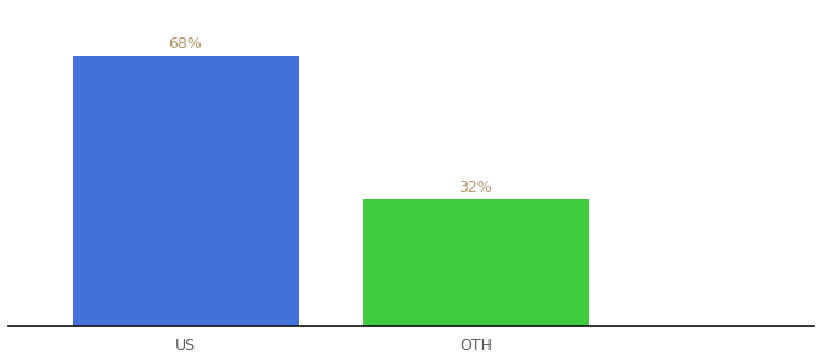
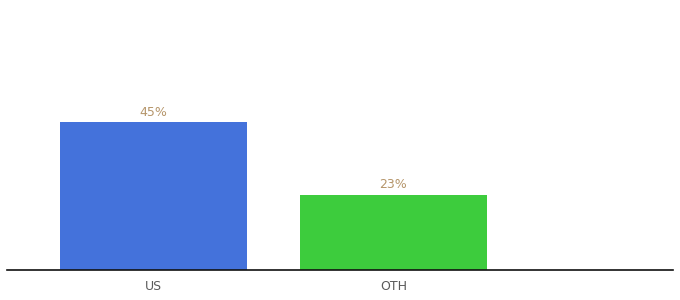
US: 68% -> 45%
OTH: 32% -> 23%
